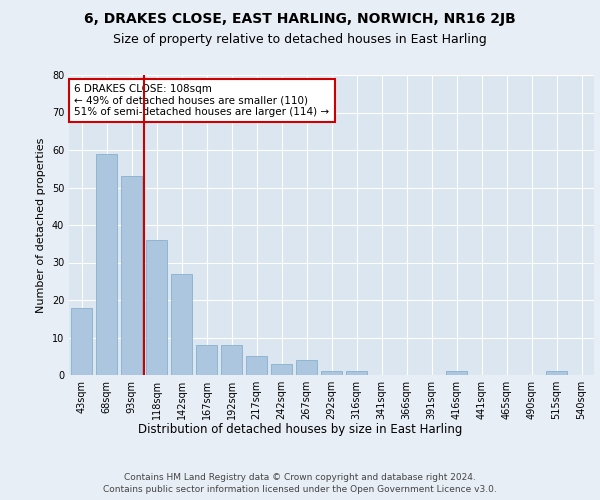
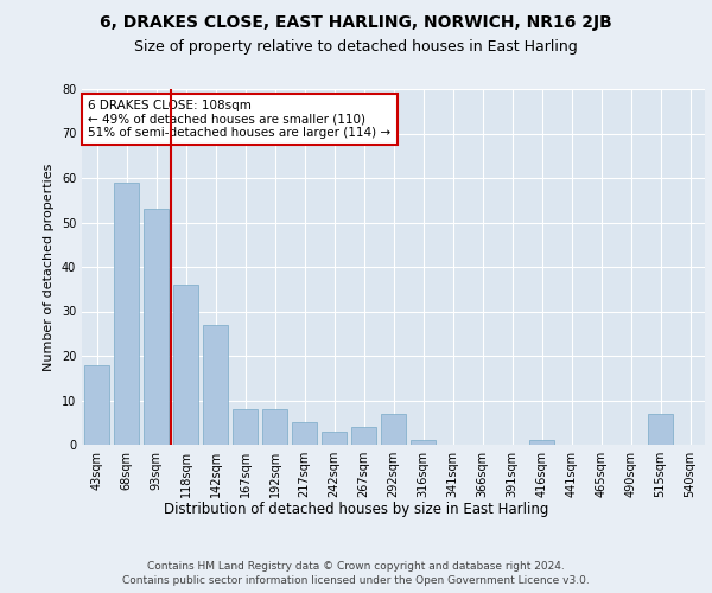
292sqm: 1 -> 7
515sqm: 1 -> 7
